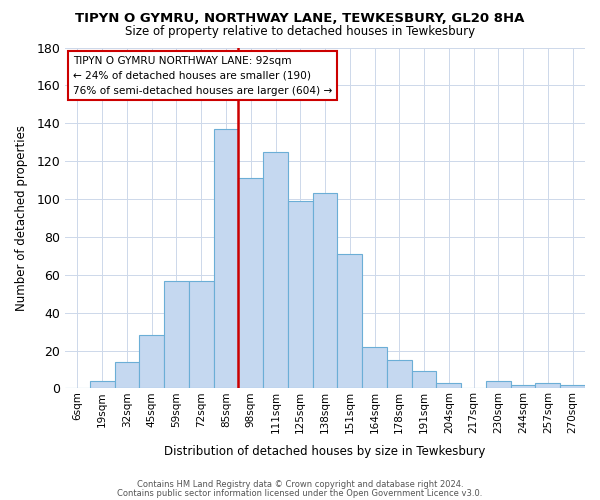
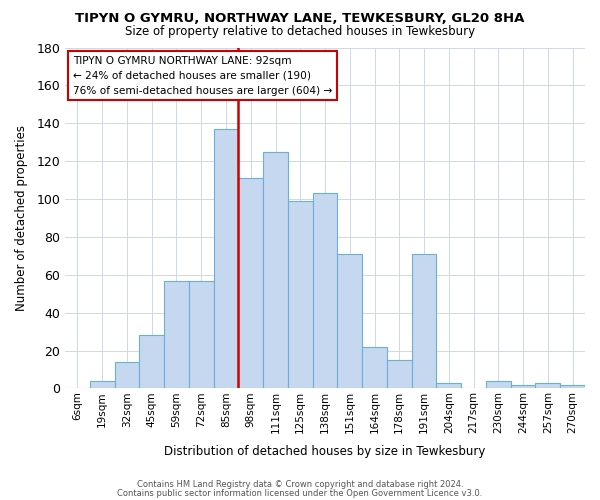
191sqm: 9 -> 71
